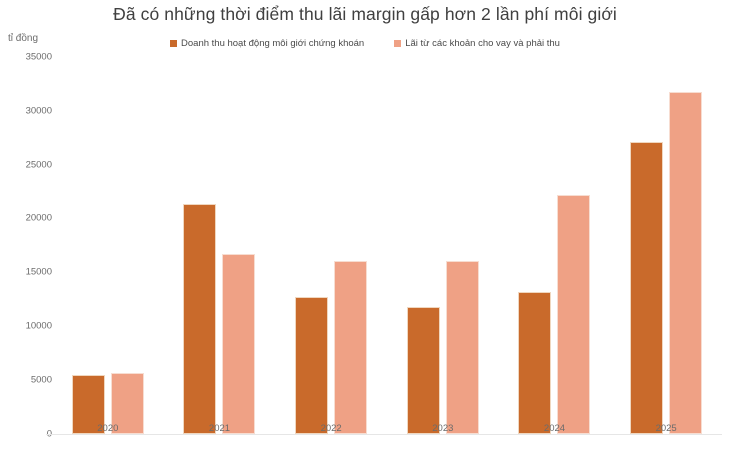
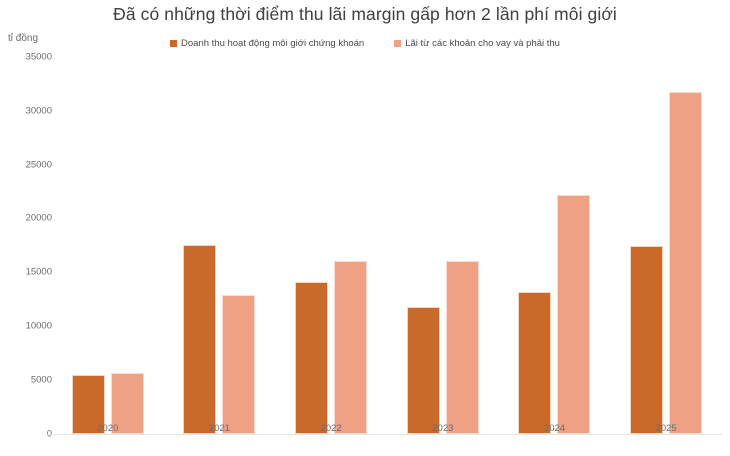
Doanh thu hoạt động môi giới chứng khoán/2021: 21400 -> 17600
Lãi từ các khoản cho vay và phải thu/2021: 16700 -> 12900
Doanh thu hoạt động môi giới chứng khoán/2022: 12700 -> 14100
Doanh thu hoạt động môi giới chứng khoán/2025: 27100 -> 17500
